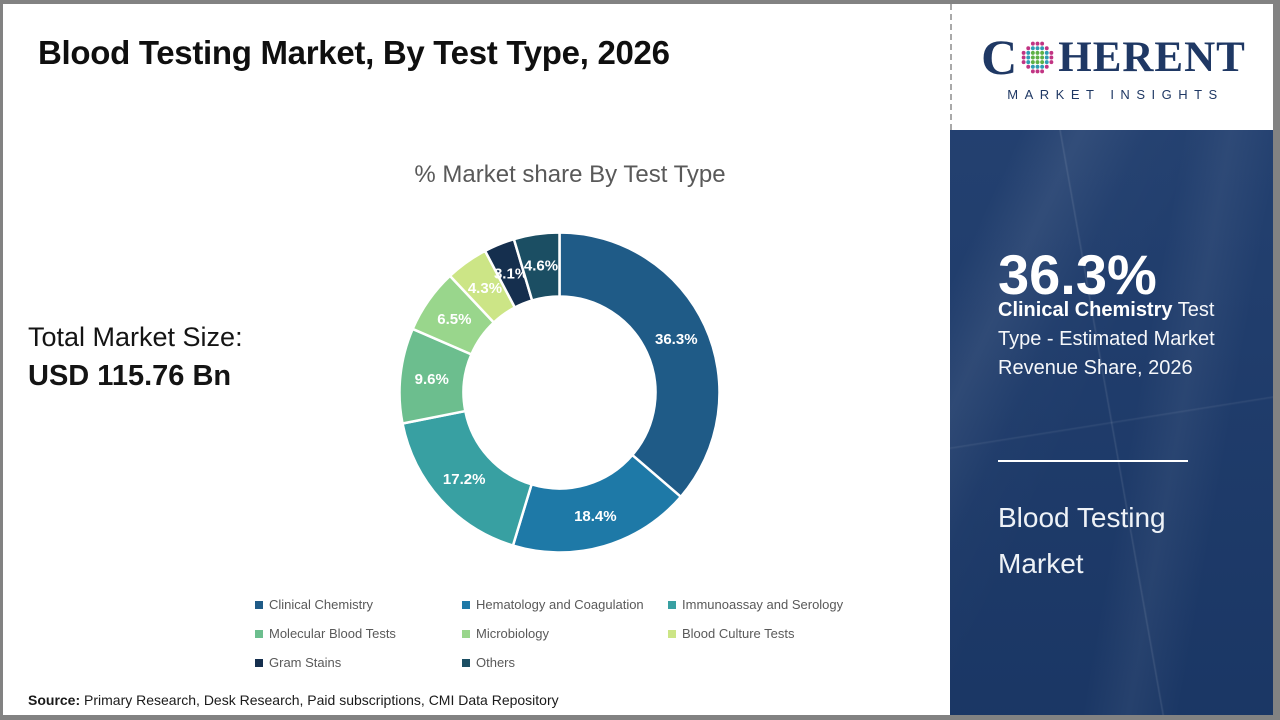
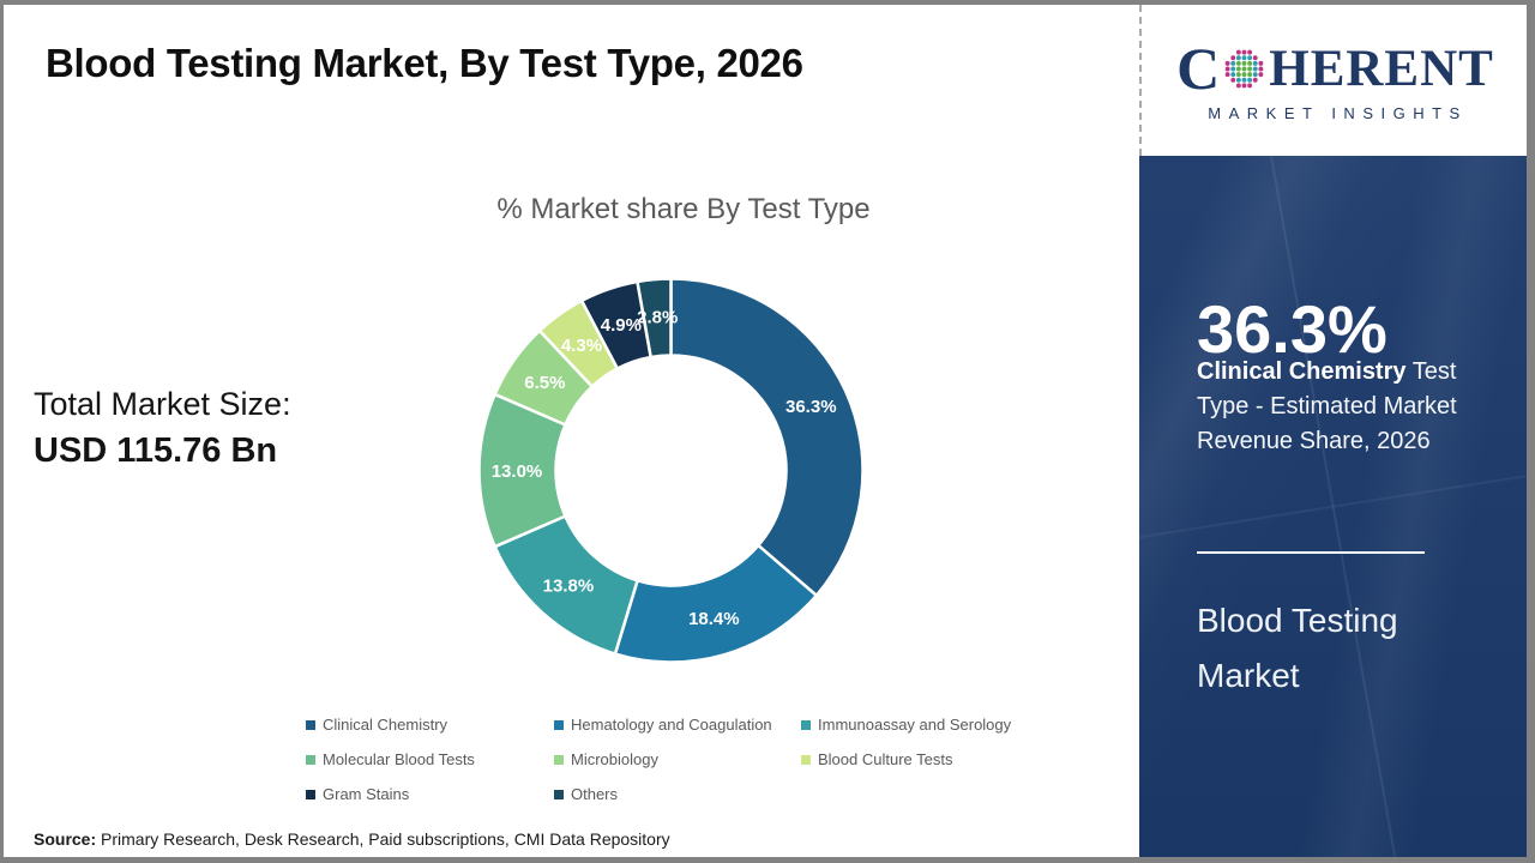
Immunoassay and Serology: 17.2% -> 13.8%
Molecular Blood Tests: 9.6% -> 13.0%
Gram Stains: 3.1% -> 4.9%
Others: 4.6% -> 2.8%
